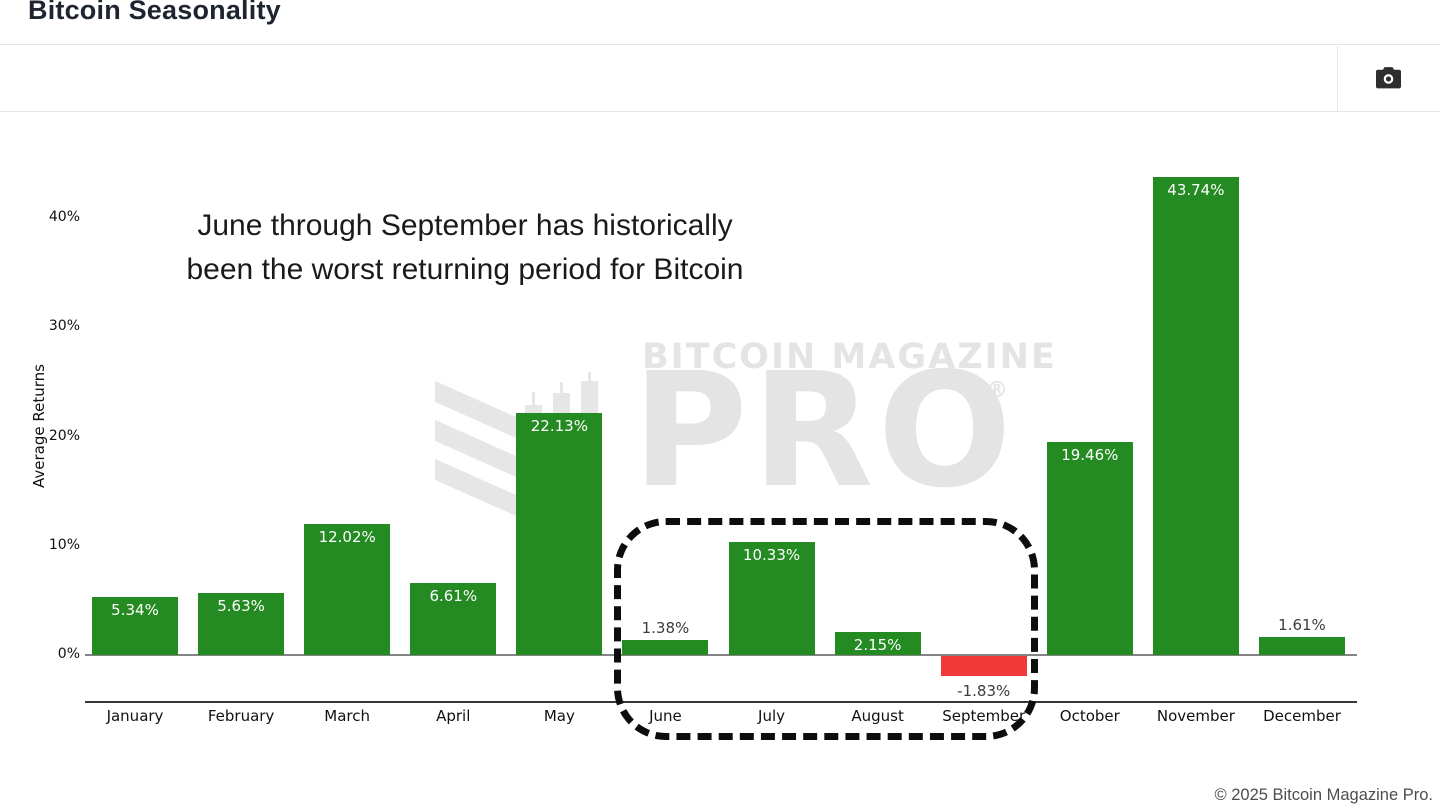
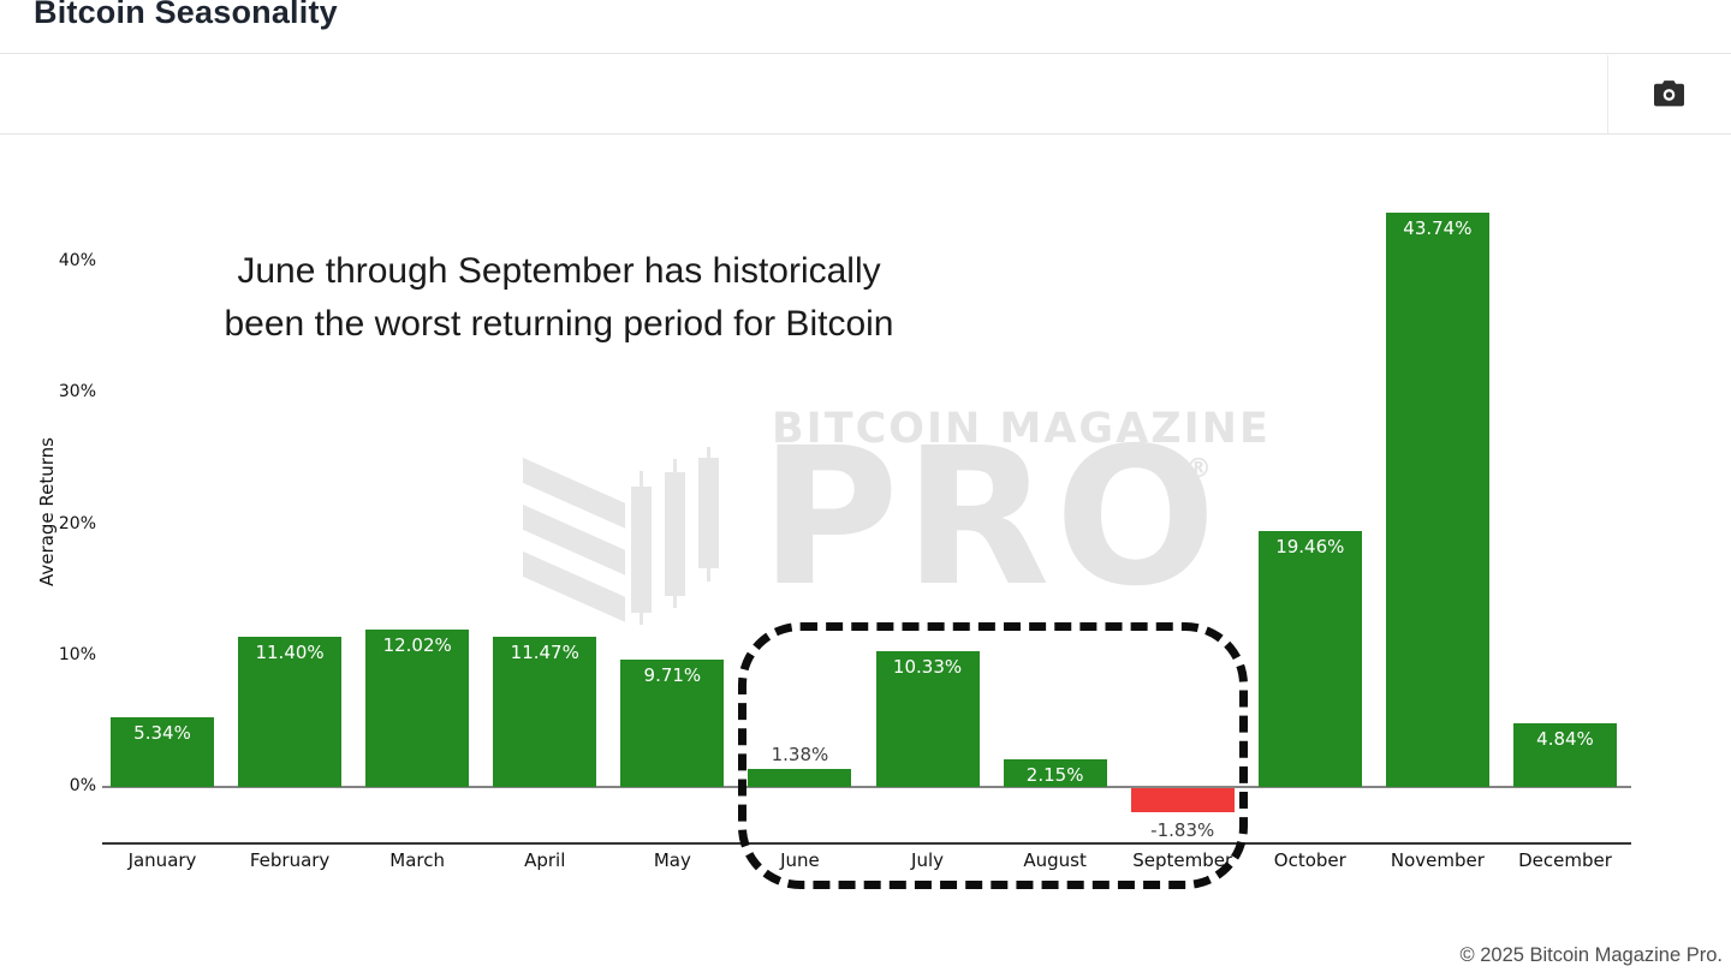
February: 5.63% -> 11.40%
April: 6.61% -> 11.47%
May: 22.13% -> 9.71%
December: 1.61% -> 4.84%
